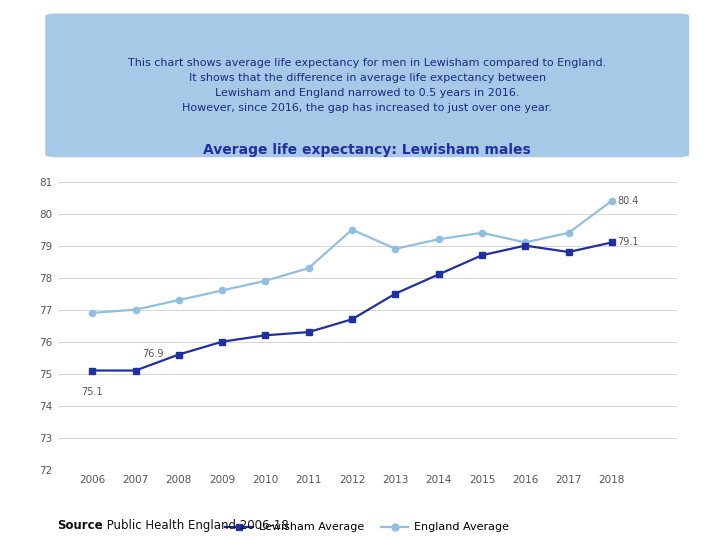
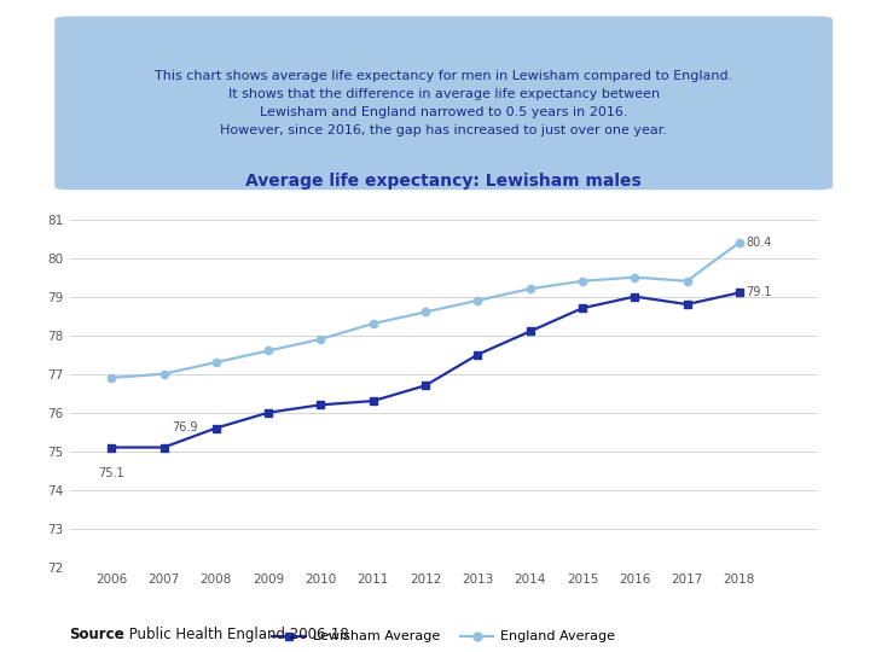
England Average/2012: 79.5 -> 78.6
England Average/2016: 79.1 -> 79.5
